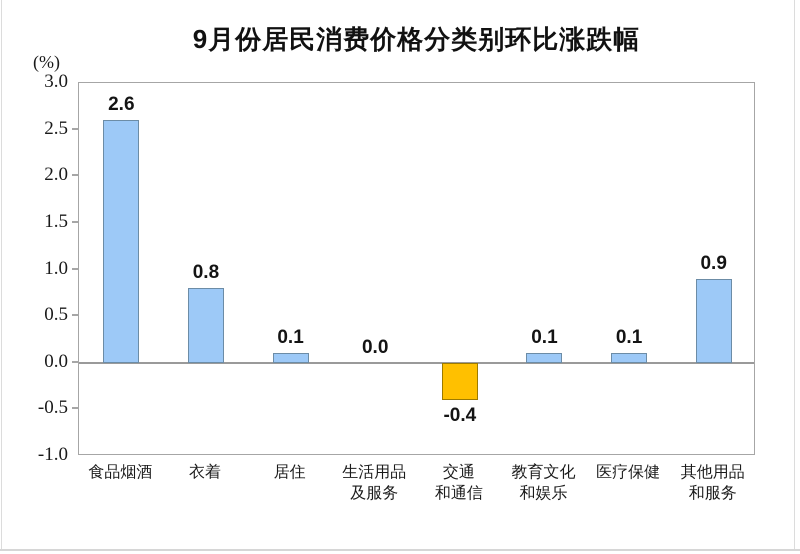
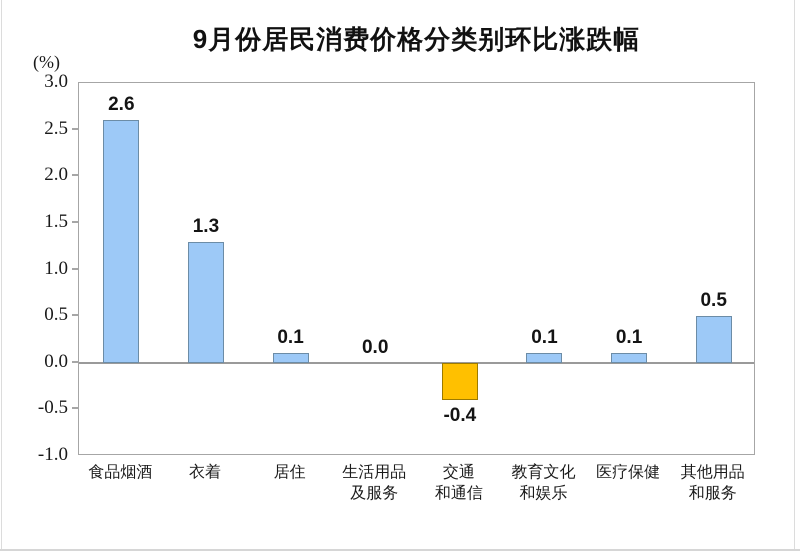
衣着: 0.8 -> 1.3
其他用品 和服务: 0.9 -> 0.5
